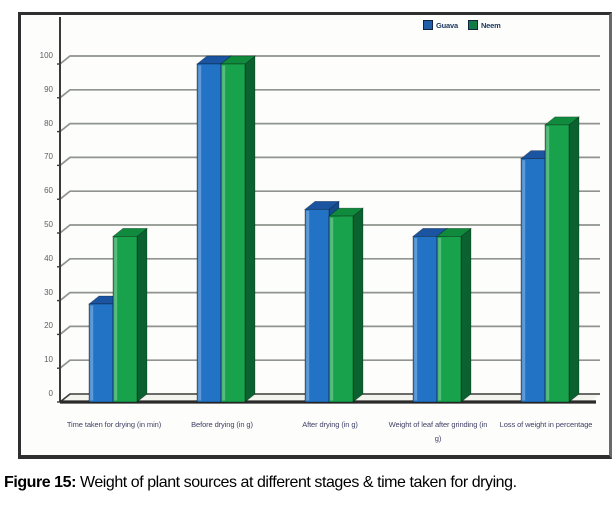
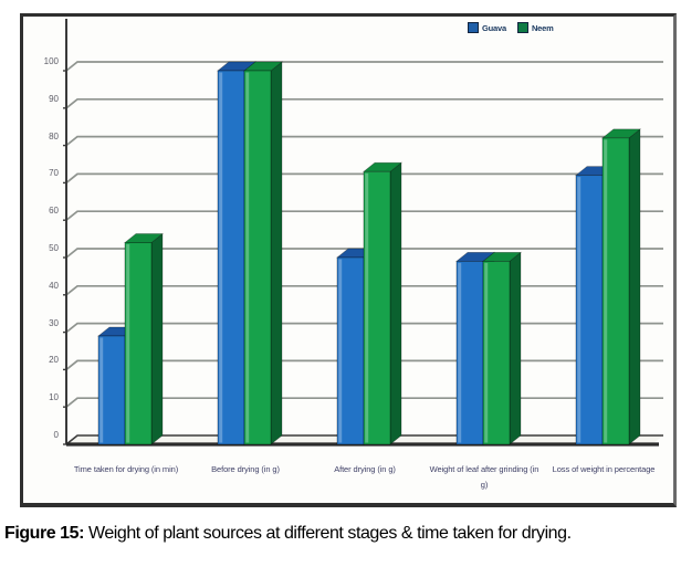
Neem/Time taken for drying (in min): 49 -> 54
Guava/After drying (in g): 57 -> 50
Neem/After drying (in g): 55 -> 73
